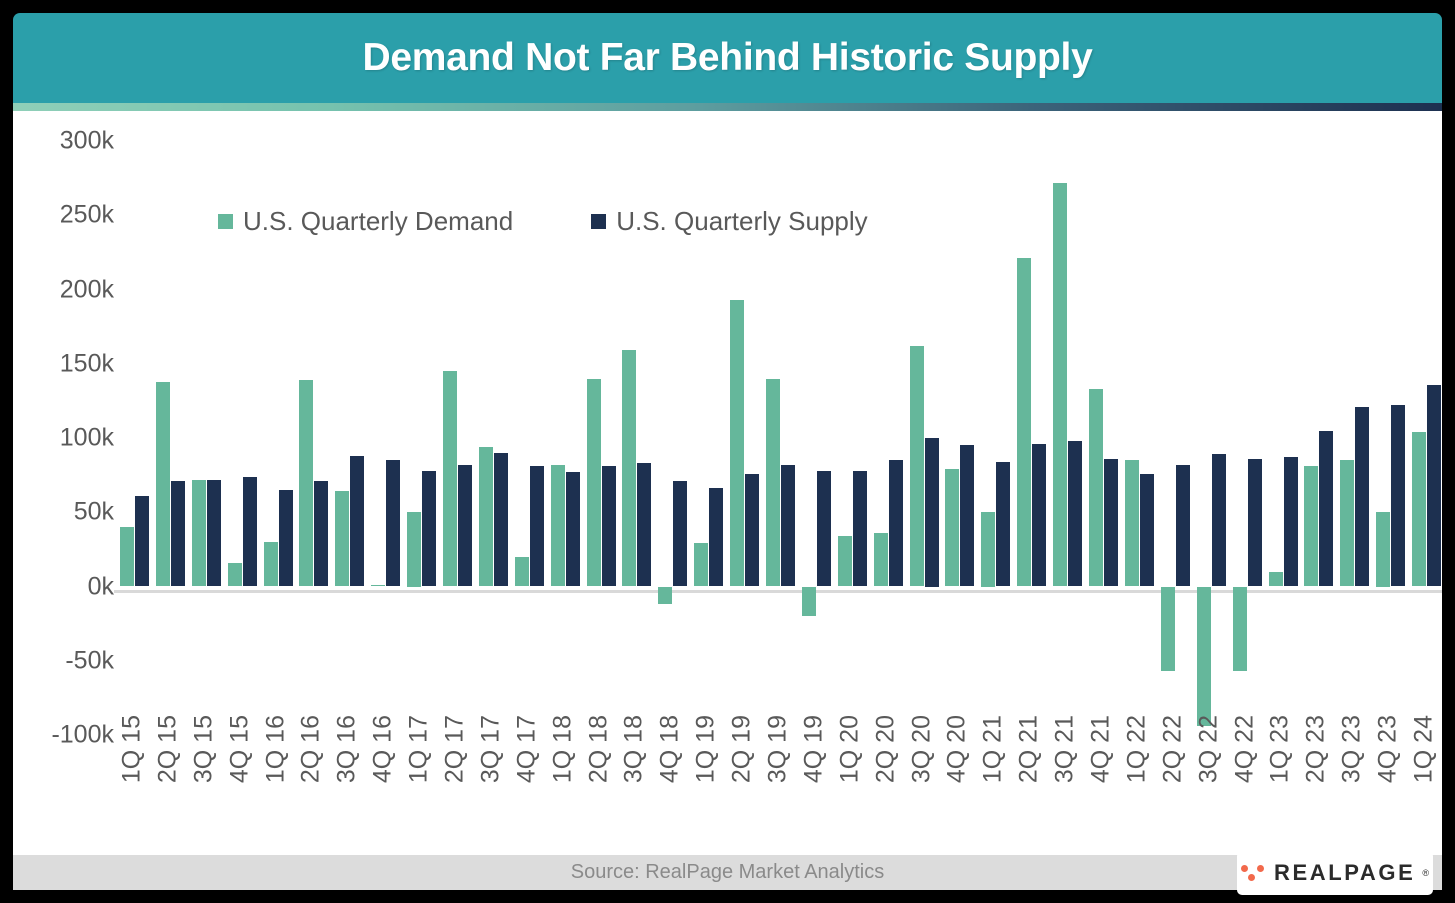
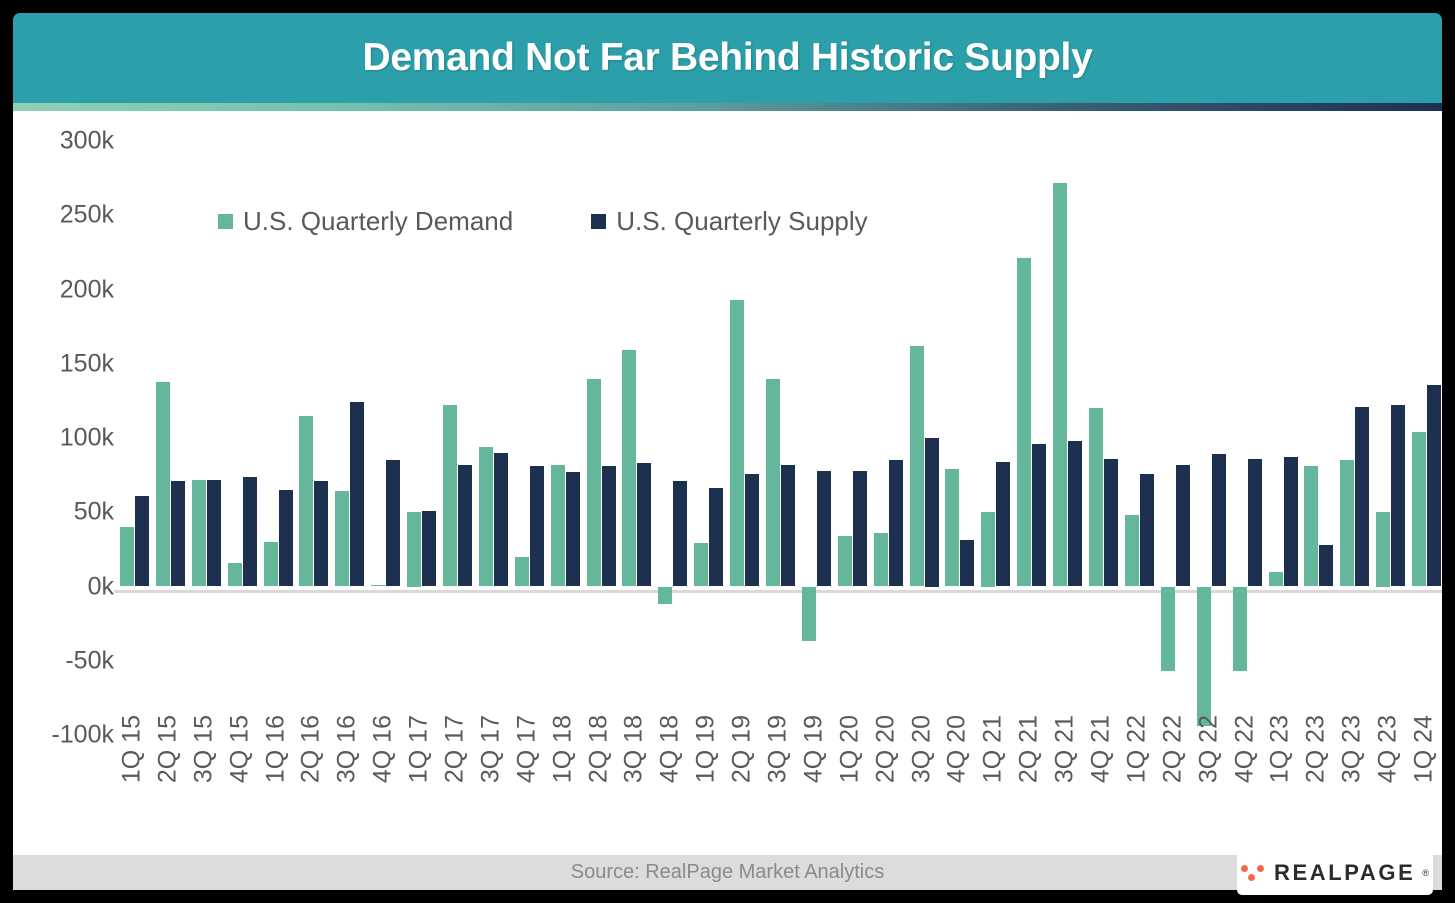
U.S. Quarterly Demand/2Q 16: 139k -> 115k
U.S. Quarterly Supply/3Q 16: 88k -> 124k
U.S. Quarterly Supply/1Q 17: 78k -> 51k
U.S. Quarterly Demand/2Q 17: 145k -> 122k
U.S. Quarterly Demand/4Q 19: -20k -> -37k
U.S. Quarterly Supply/4Q 20: 95k -> 31k
U.S. Quarterly Demand/4Q 21: 133k -> 120k
U.S. Quarterly Demand/1Q 22: 85k -> 48k
U.S. Quarterly Supply/2Q 23: 105k -> 28k
